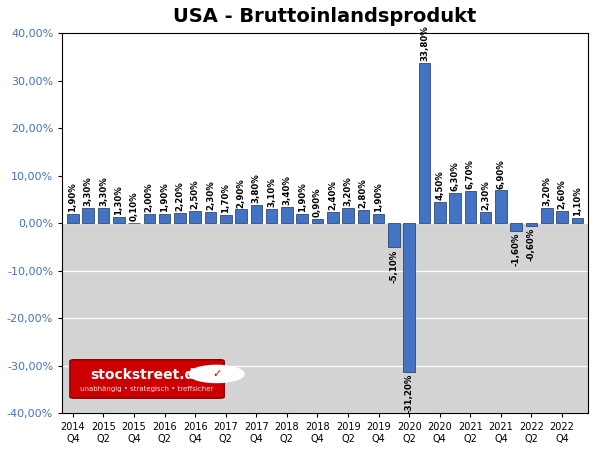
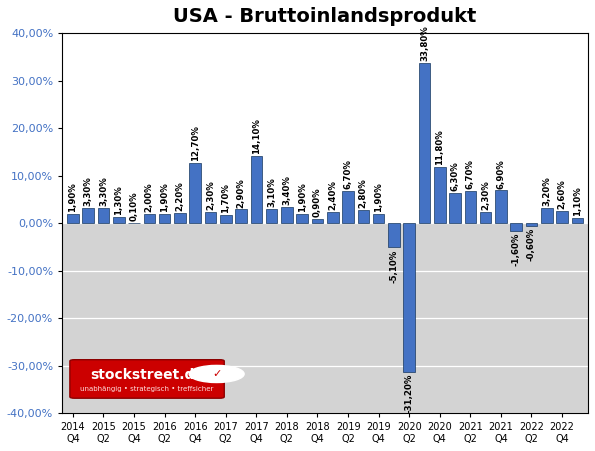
2016 Q4: 2,50% -> 12,70%
2017 Q4: 3,80% -> 14,10%
2019 Q2: 3,20% -> 6,70%
2020 Q4: 4,50% -> 11,80%
